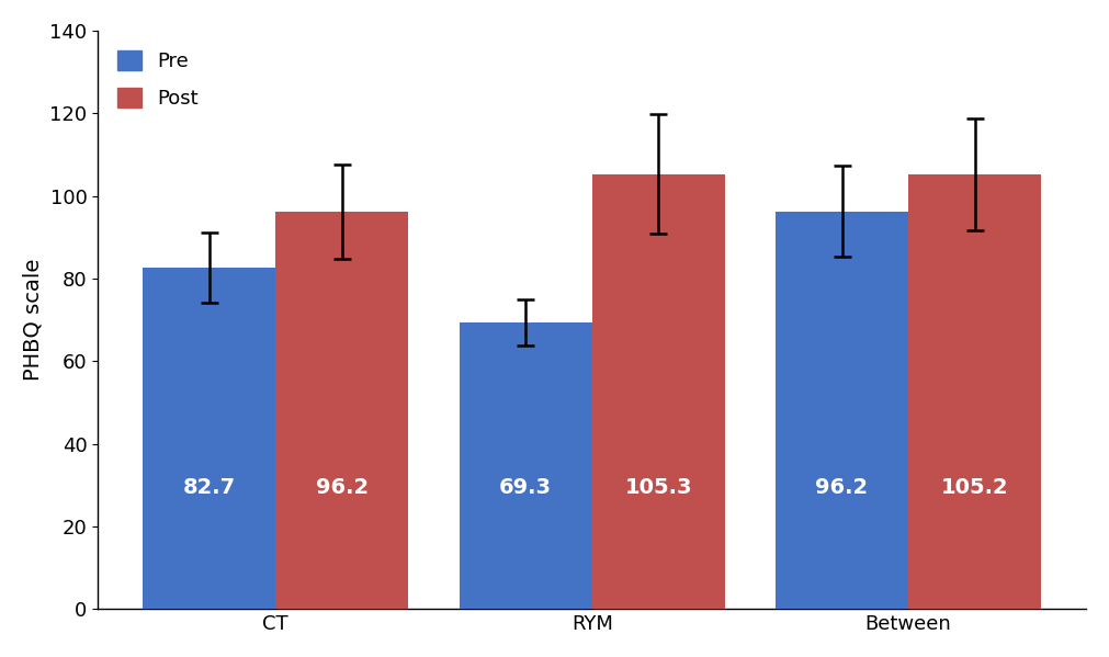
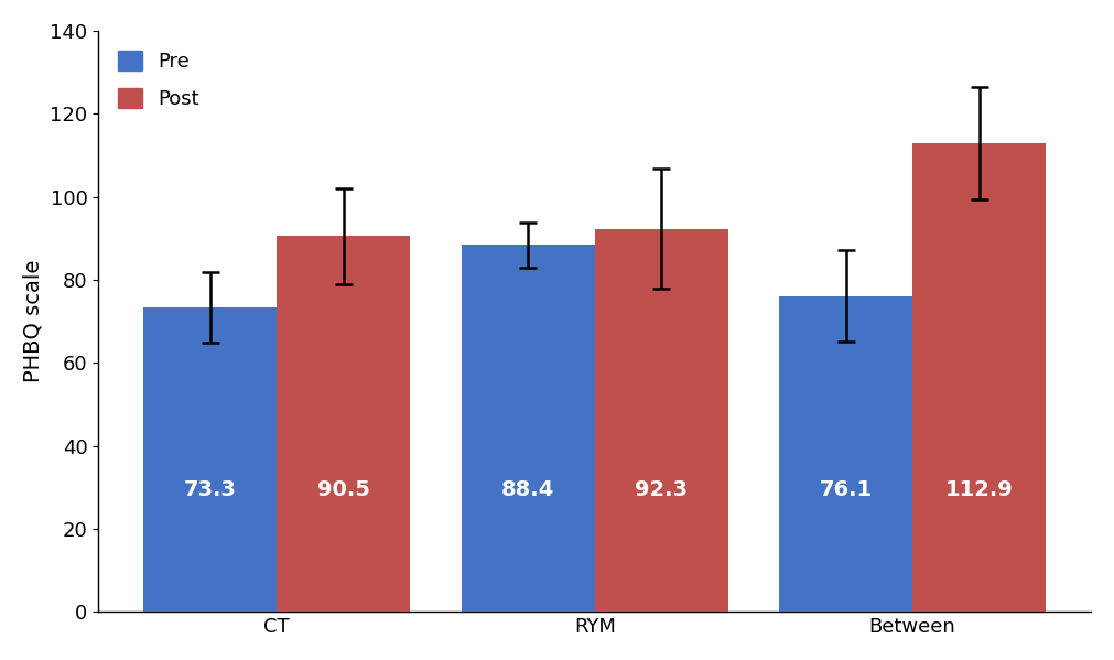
Pre/CT: 82.7 -> 73.3
Post/CT: 96.2 -> 90.5
Pre/RYM: 69.3 -> 88.4
Post/RYM: 105.3 -> 92.3
Pre/Between: 96.2 -> 76.1
Post/Between: 105.2 -> 112.9
